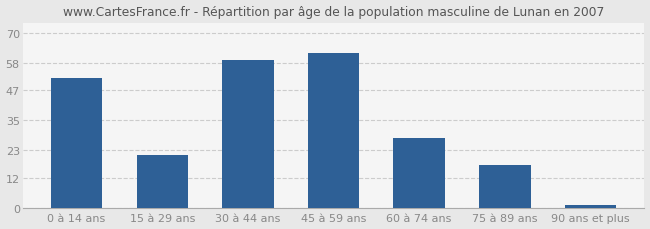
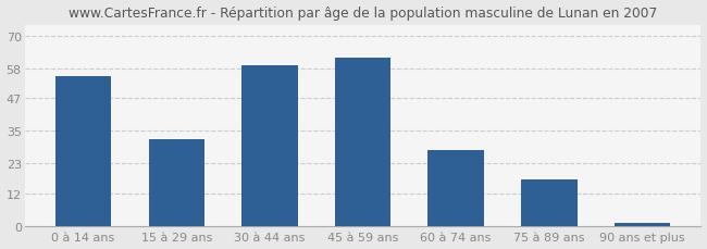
0 à 14 ans: 52 -> 55
15 à 29 ans: 21 -> 32
